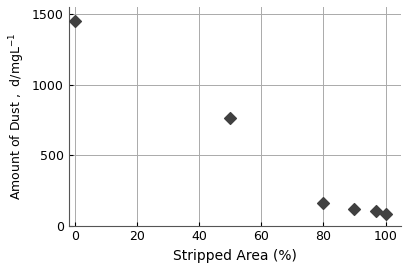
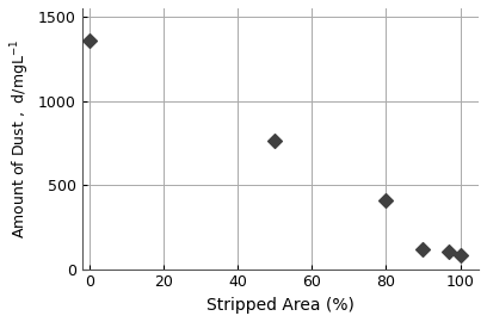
0: 1450 -> 1360
80: 160 -> 410
